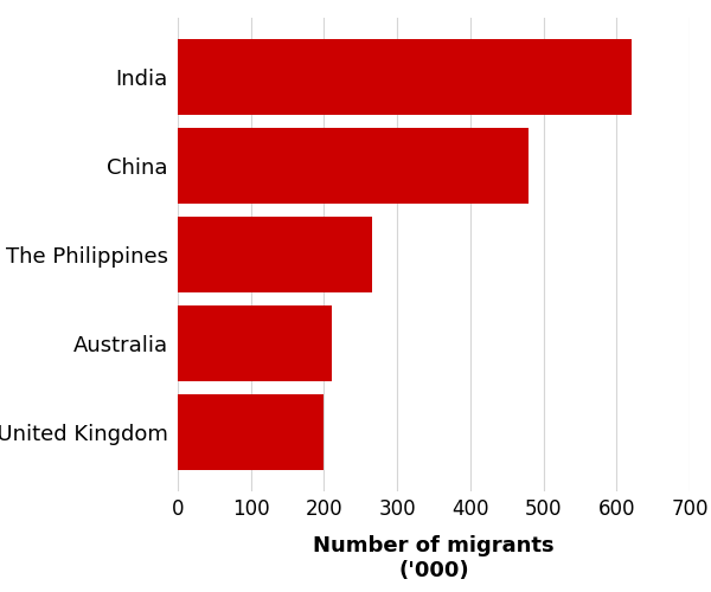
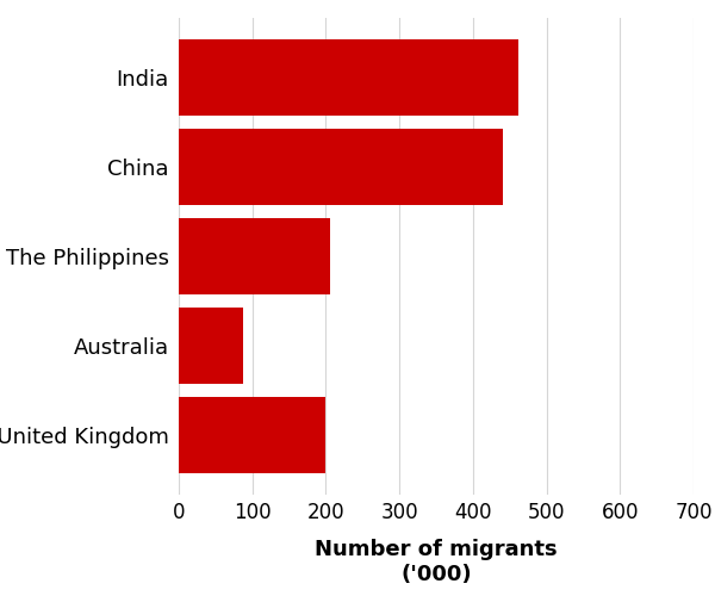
India: 620 -> 462
China: 480 -> 440
The Philippines: 265 -> 206
Australia: 210 -> 88
